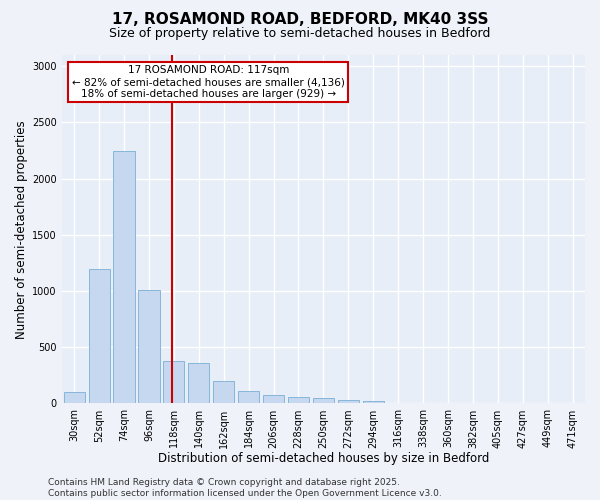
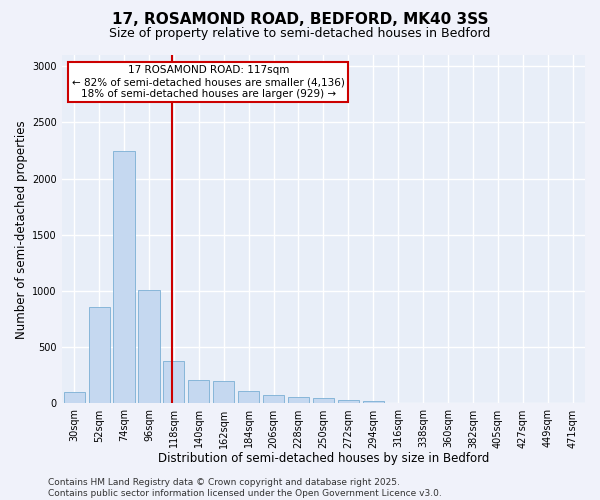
52sqm: 1200 -> 860
140sqm: 360 -> 200
